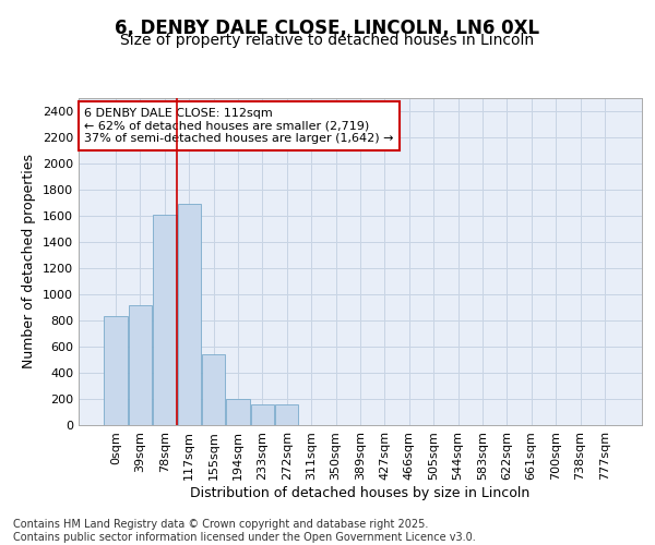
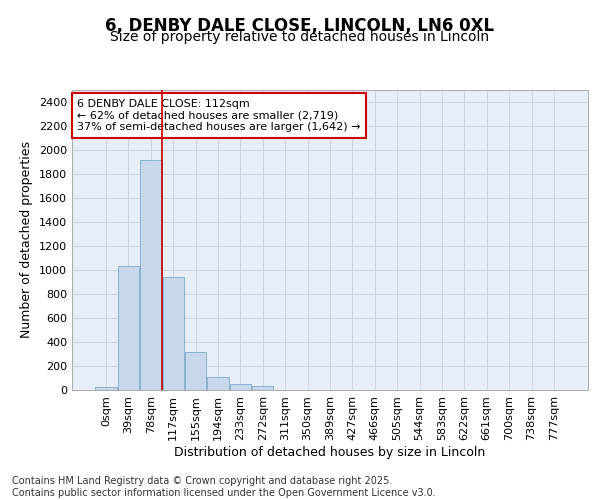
0sqm: 830 -> 20
39sqm: 920 -> 1030
78sqm: 1610 -> 1920
117sqm: 1690 -> 940
155sqm: 540 -> 320
194sqm: 200 -> 100
233sqm: 160 -> 50
272sqm: 160 -> 40
